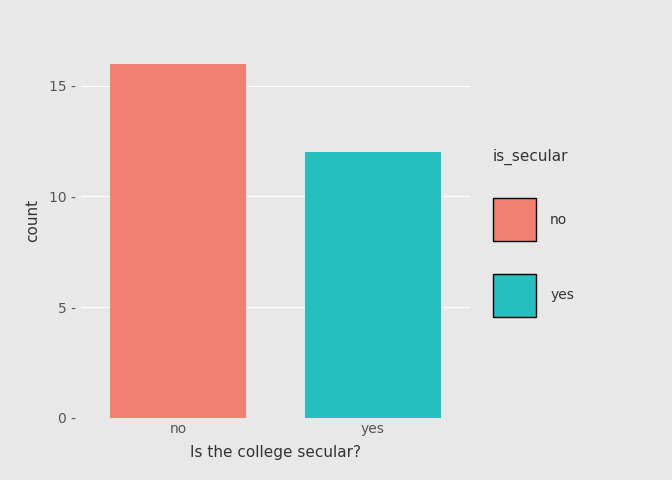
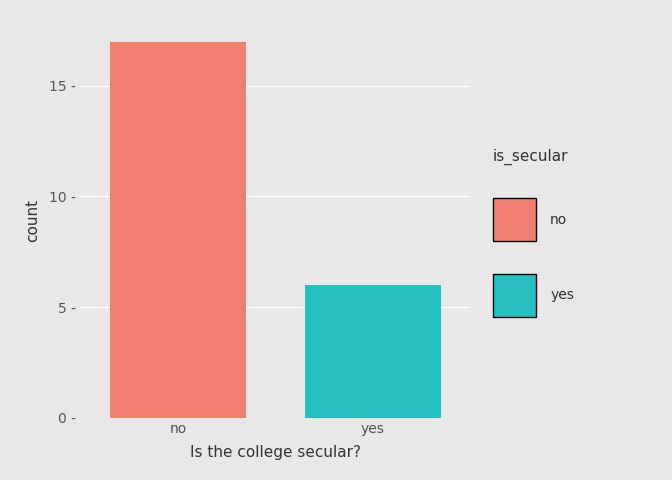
no: 16 - -> 17 -
yes: 12 - -> 6 -
